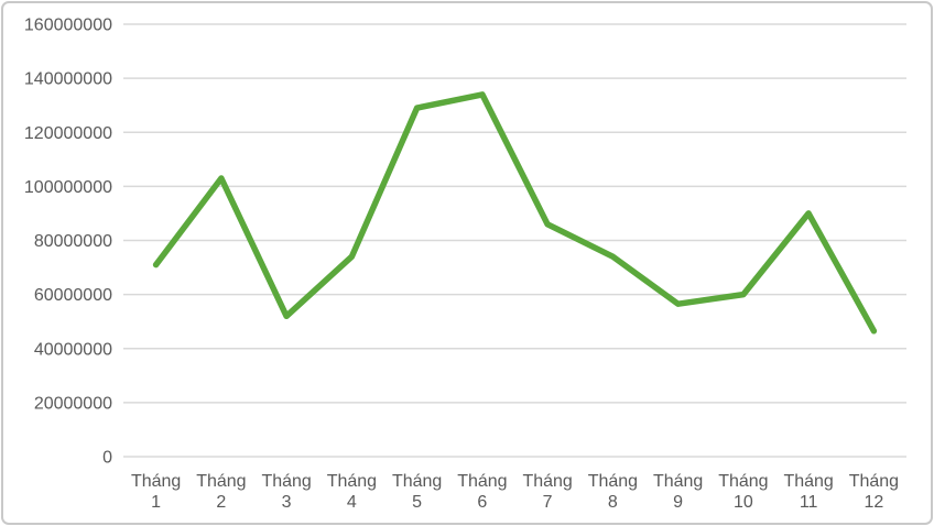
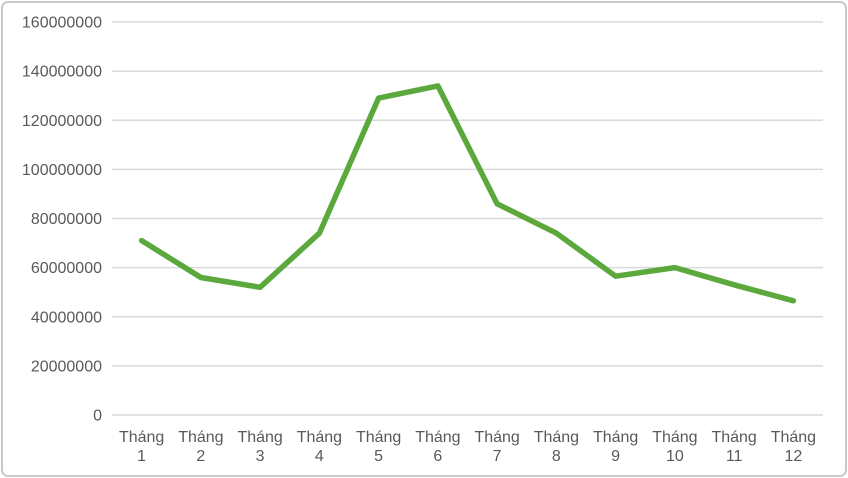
Tháng 2: 103000000 -> 56000000
Tháng 11: 90000000 -> 53000000
